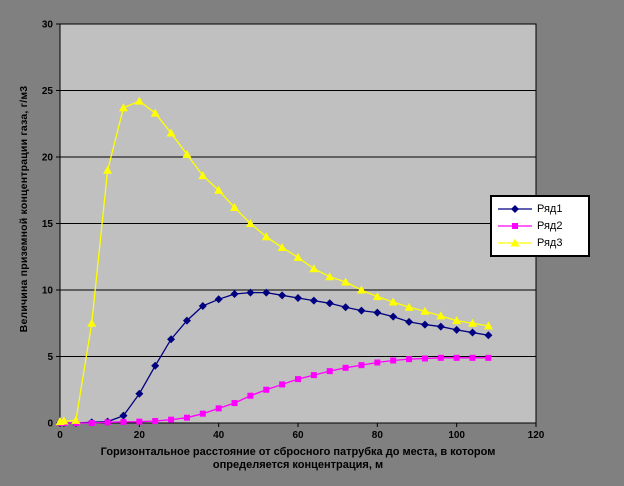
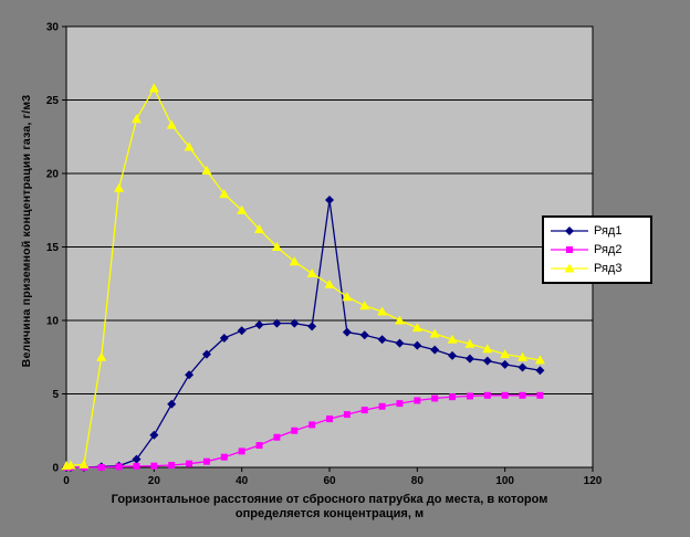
Ряд3/20: 24.2 -> 25.8
Ряд1/60: 9.4 -> 18.2
